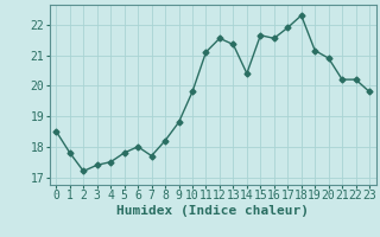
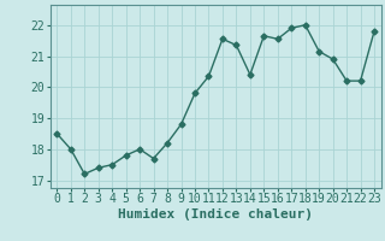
1: 17.80 -> 18.00
11: 21.10 -> 20.35
18: 22.30 -> 22.00
23: 19.80 -> 21.80
